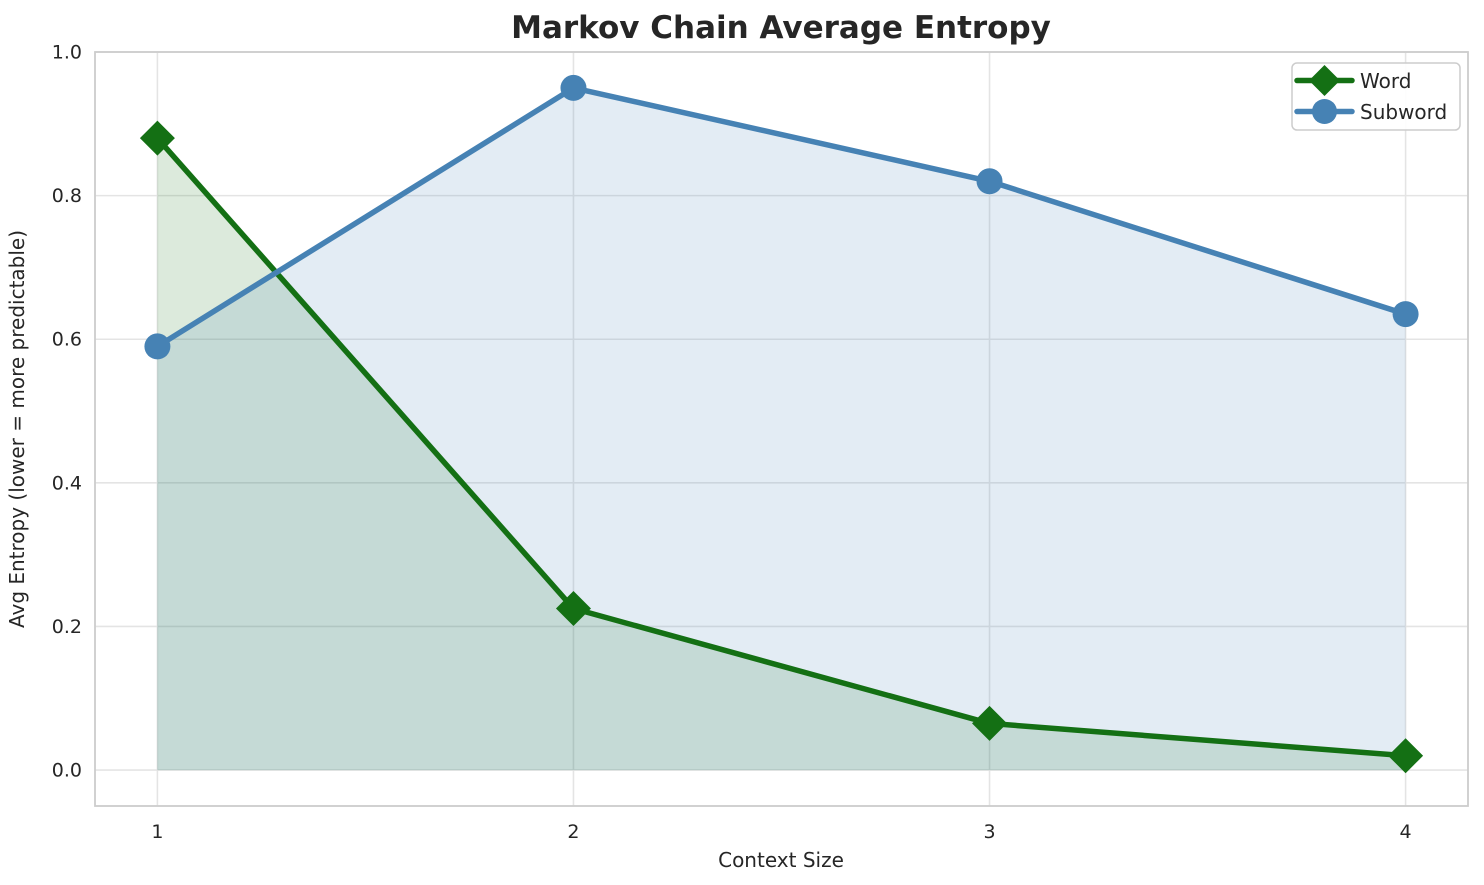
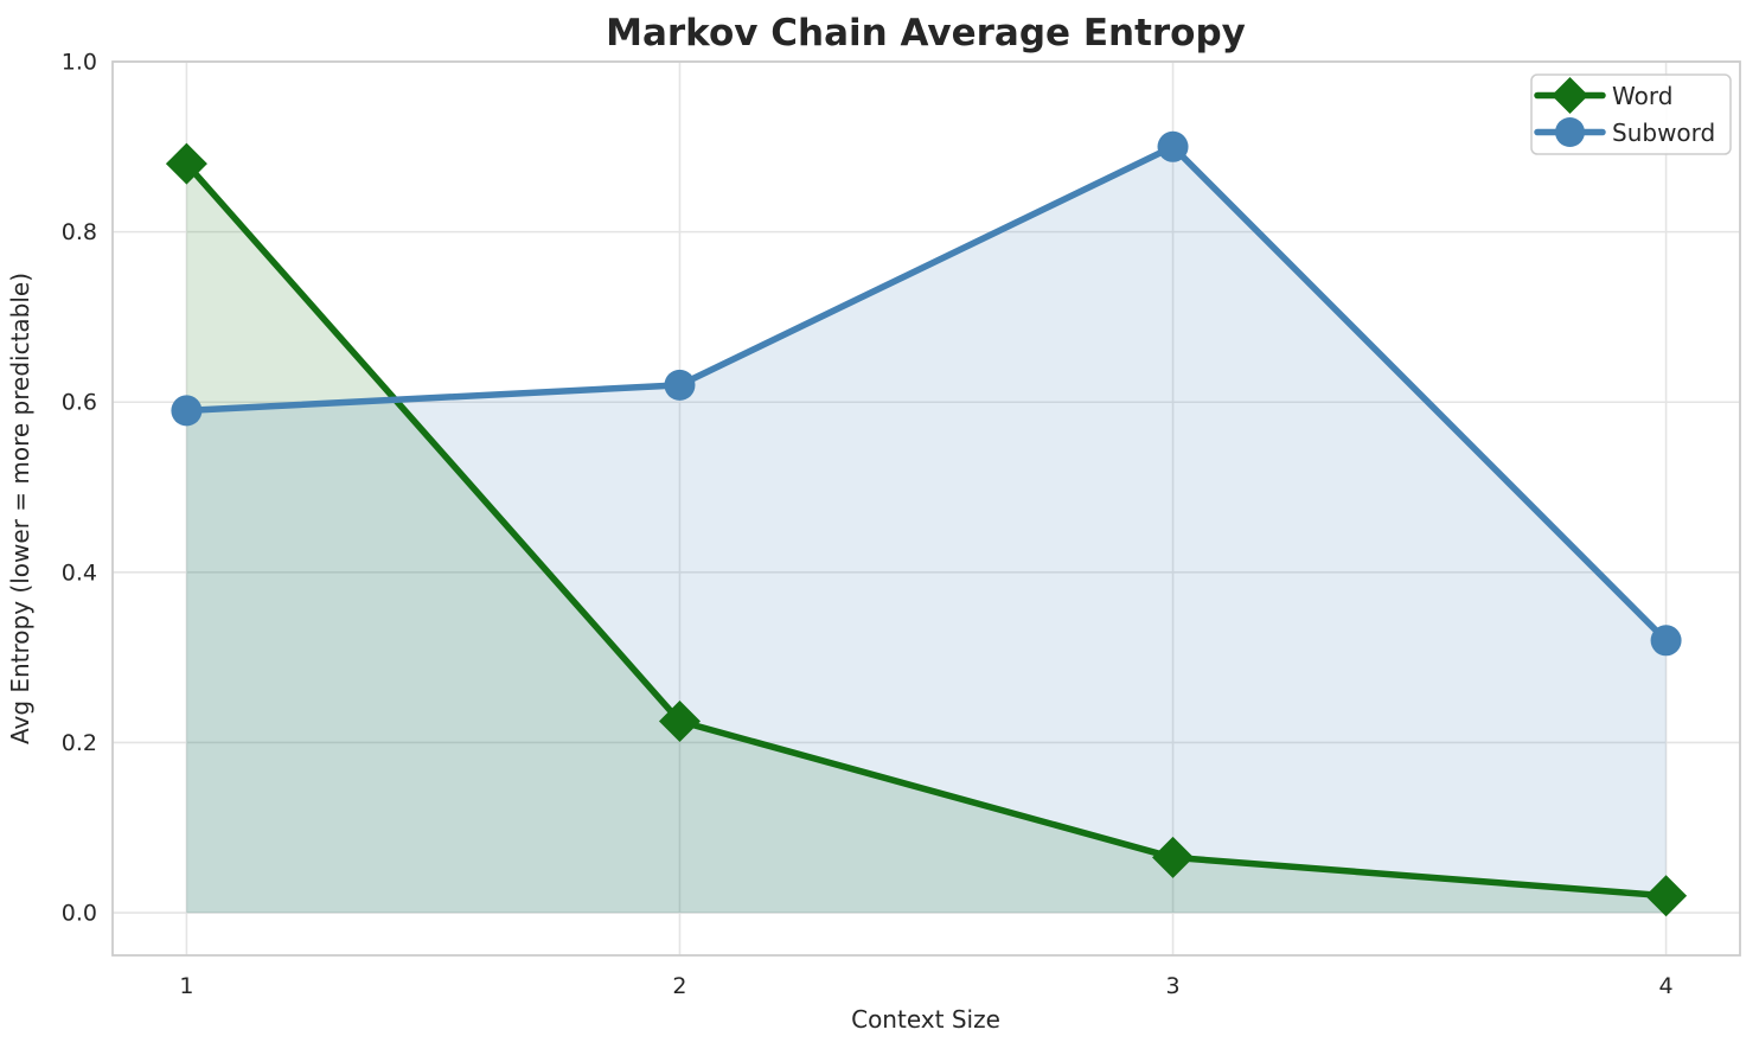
Subword/2: 0.95 -> 0.62
Subword/3: 0.82 -> 0.90
Subword/4: 0.64 -> 0.32
